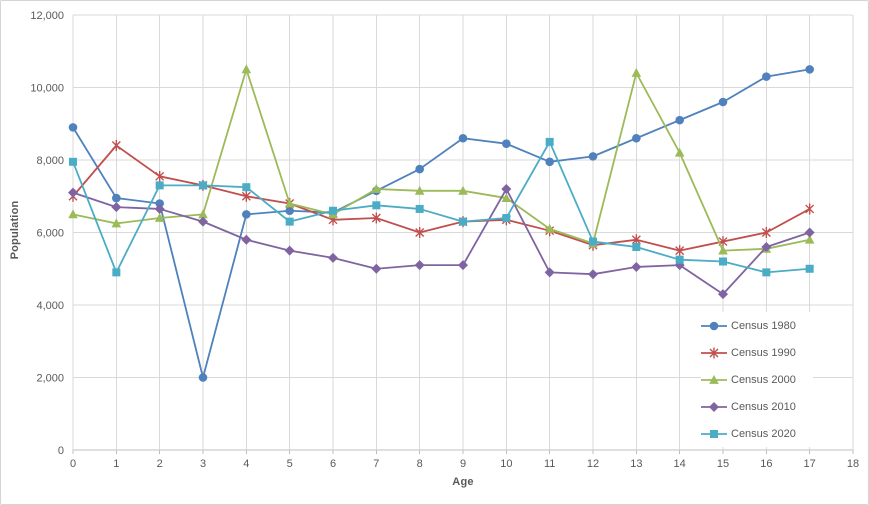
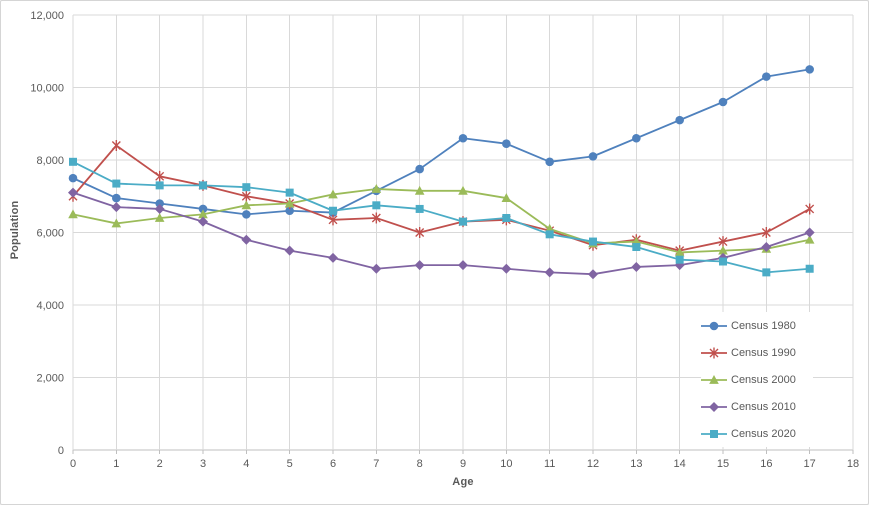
Census 1980/0: 8900 -> 7500
Census 2020/1: 4900 -> 7400
Census 1980/3: 2000 -> 6600
Census 2000/4: 10500 -> 6800
Census 2020/5: 6300 -> 7100
Census 2000/6: 6500 -> 7000
Census 2010/10: 7200 -> 5000
Census 2020/11: 8500 -> 6000
Census 2000/13: 10400 -> 5800
Census 2000/14: 8200 -> 5400
Census 2010/15: 4300 -> 5300
